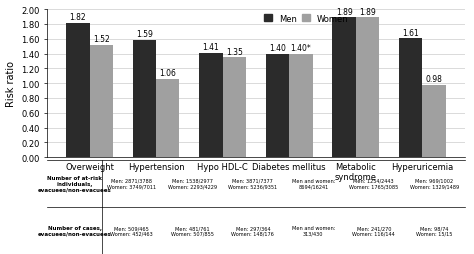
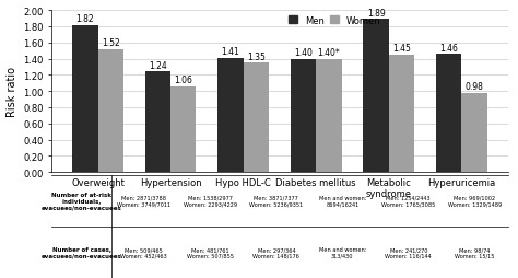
Men/Hypertension: 1.59 -> 1.24
Women/Metabolic syndrome: 1.89 -> 1.45
Men/Hyperuricemia: 1.61 -> 1.46
